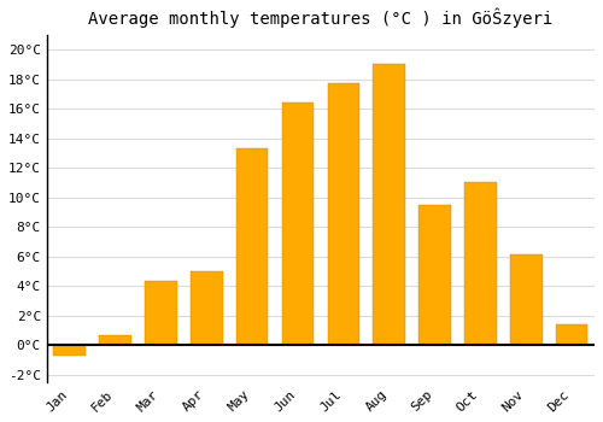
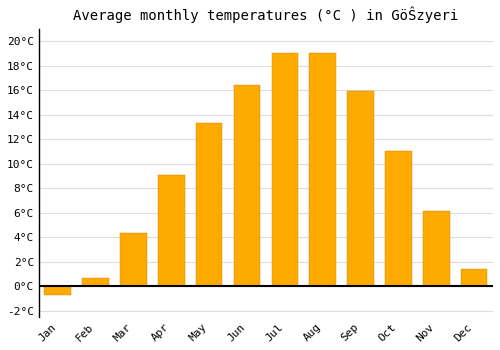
Apr: 5.0°C -> 9.1°C
Jul: 17.7°C -> 19.0°C
Sep: 9.5°C -> 15.9°C
